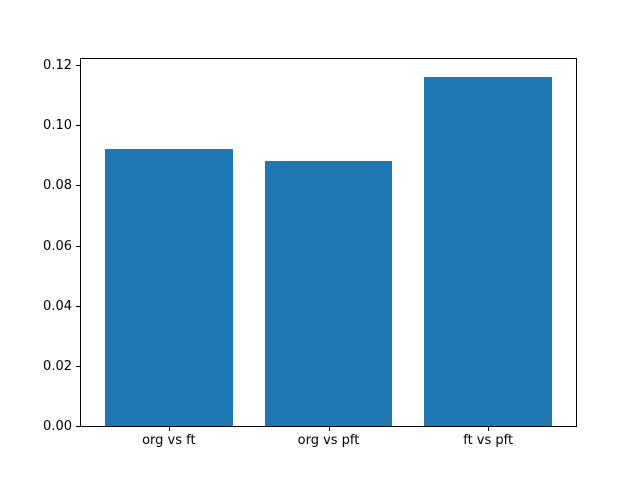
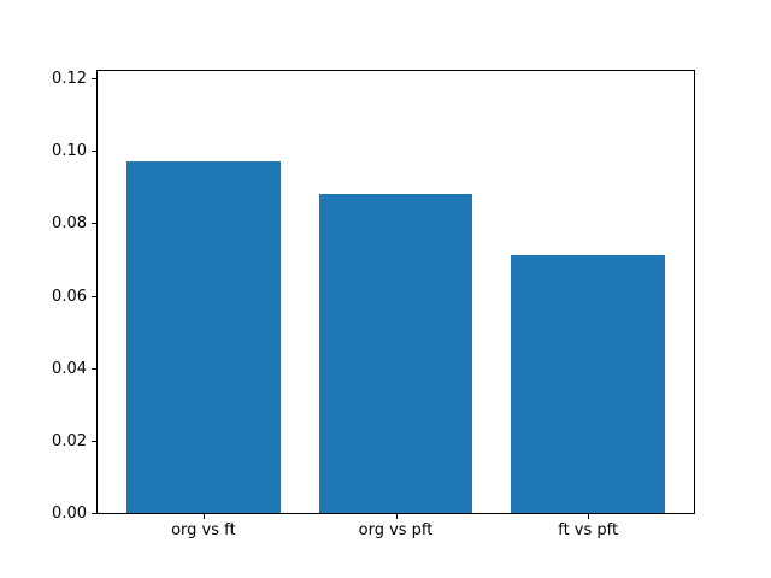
org vs ft: 0.092 -> 0.097
ft vs pft: 0.116 -> 0.071
